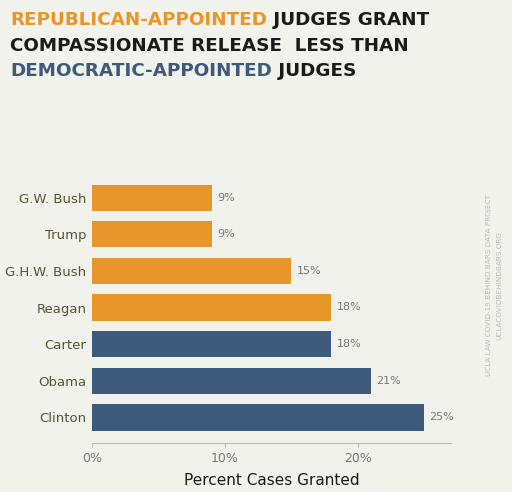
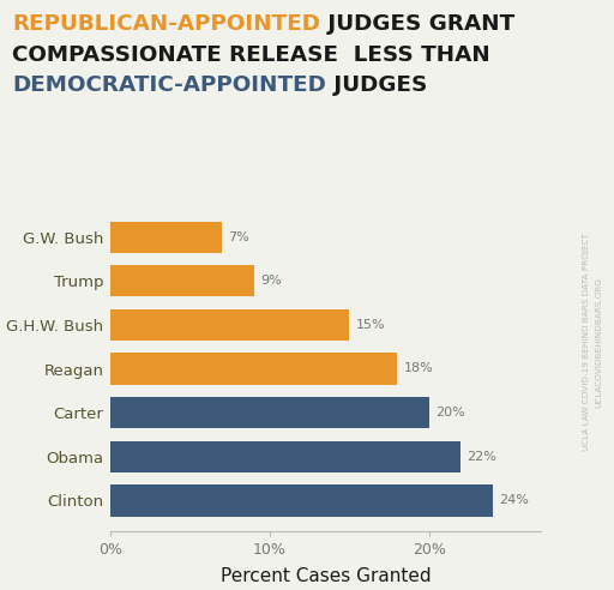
G.W. Bush: 9% -> 7%
Carter: 18% -> 20%
Obama: 21% -> 22%
Clinton: 25% -> 24%
